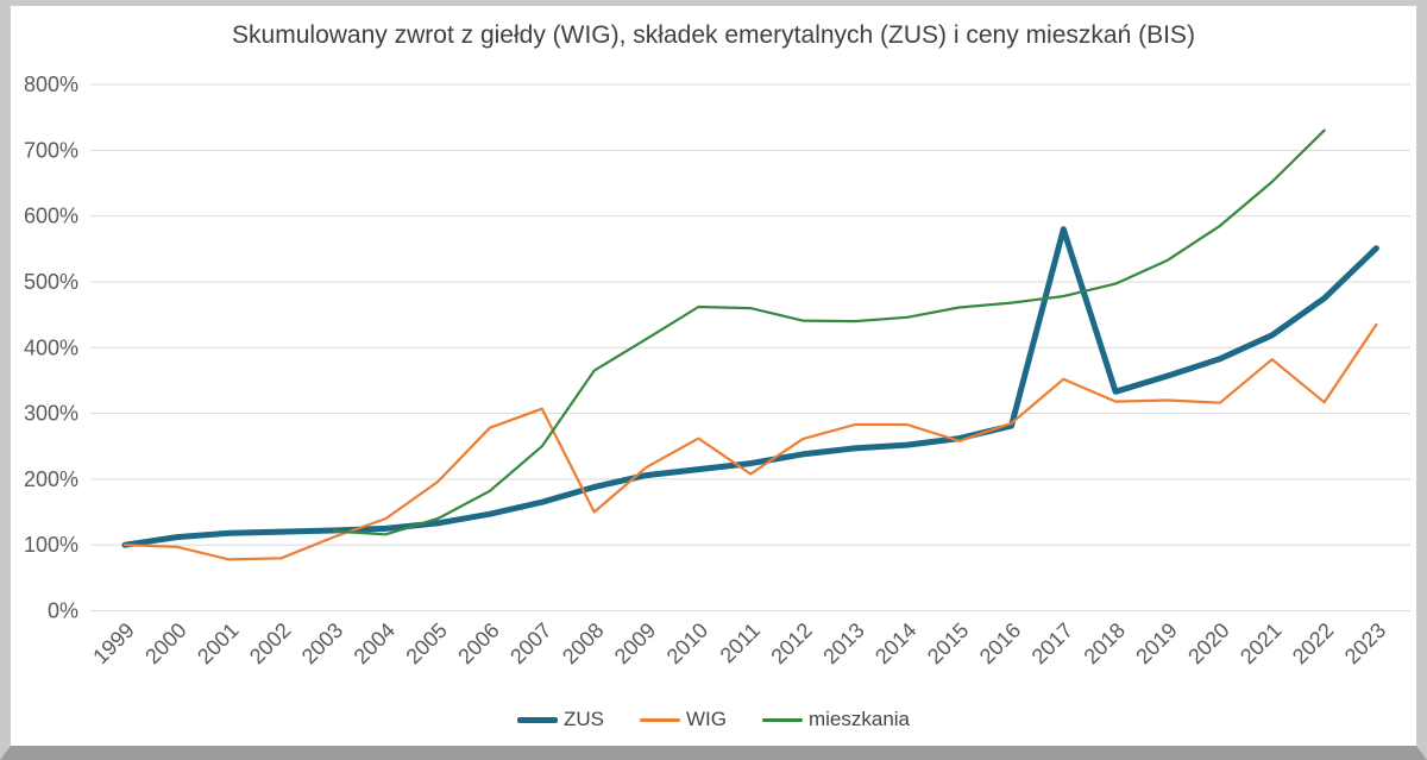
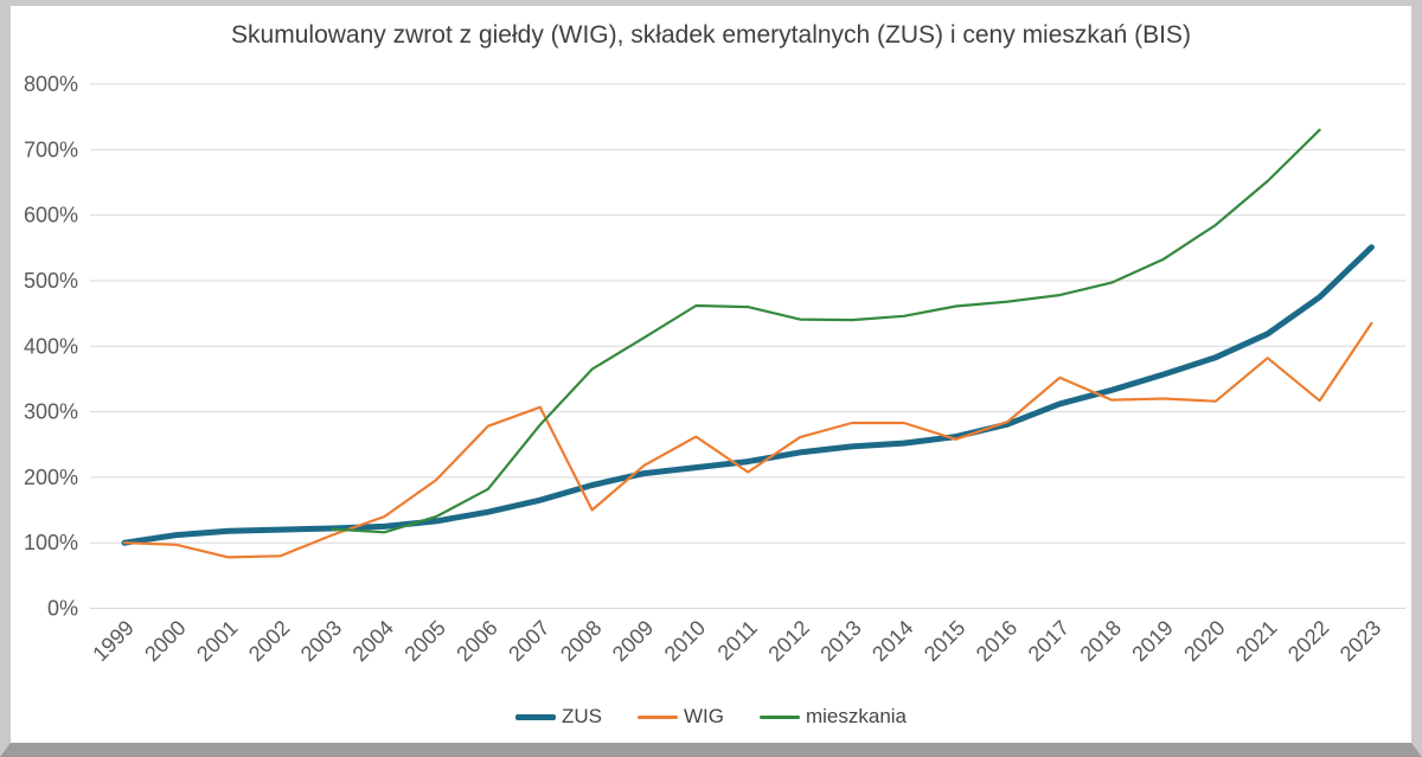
mieszkania/2007: 250% -> 280%
ZUS/2017: 580% -> 310%
